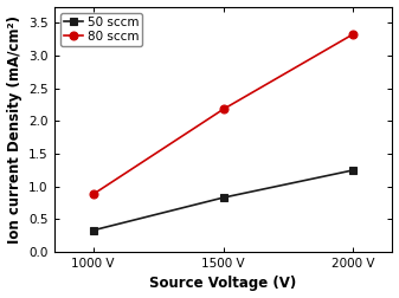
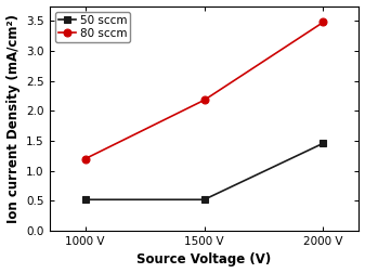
50 sccm/1000 V: 0.33 -> 0.52
80 sccm/1000 V: 0.88 -> 1.20
50 sccm/1500 V: 0.83 -> 0.52
50 sccm/2000 V: 1.25 -> 1.46
80 sccm/2000 V: 3.33 -> 3.48
